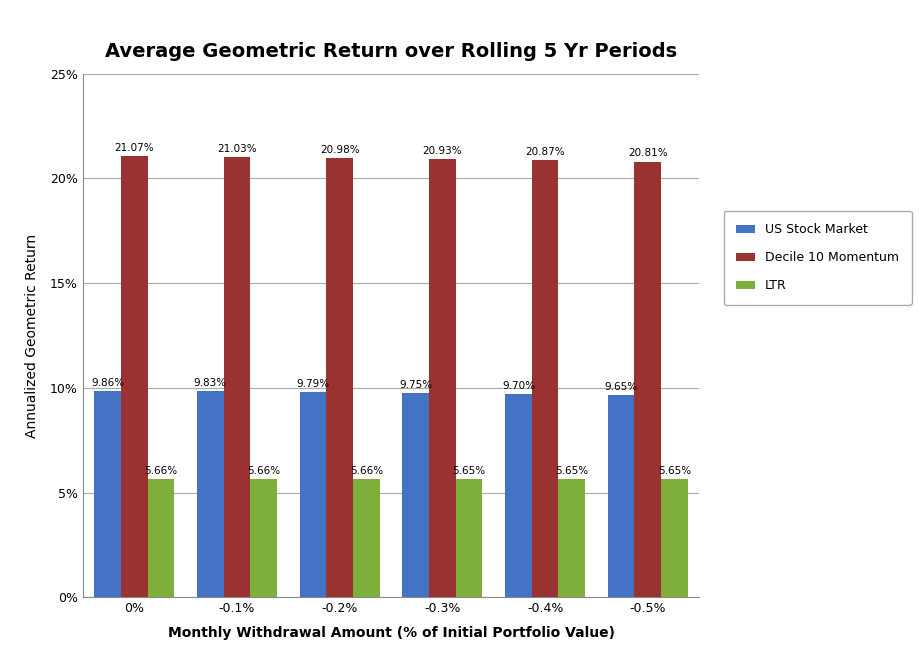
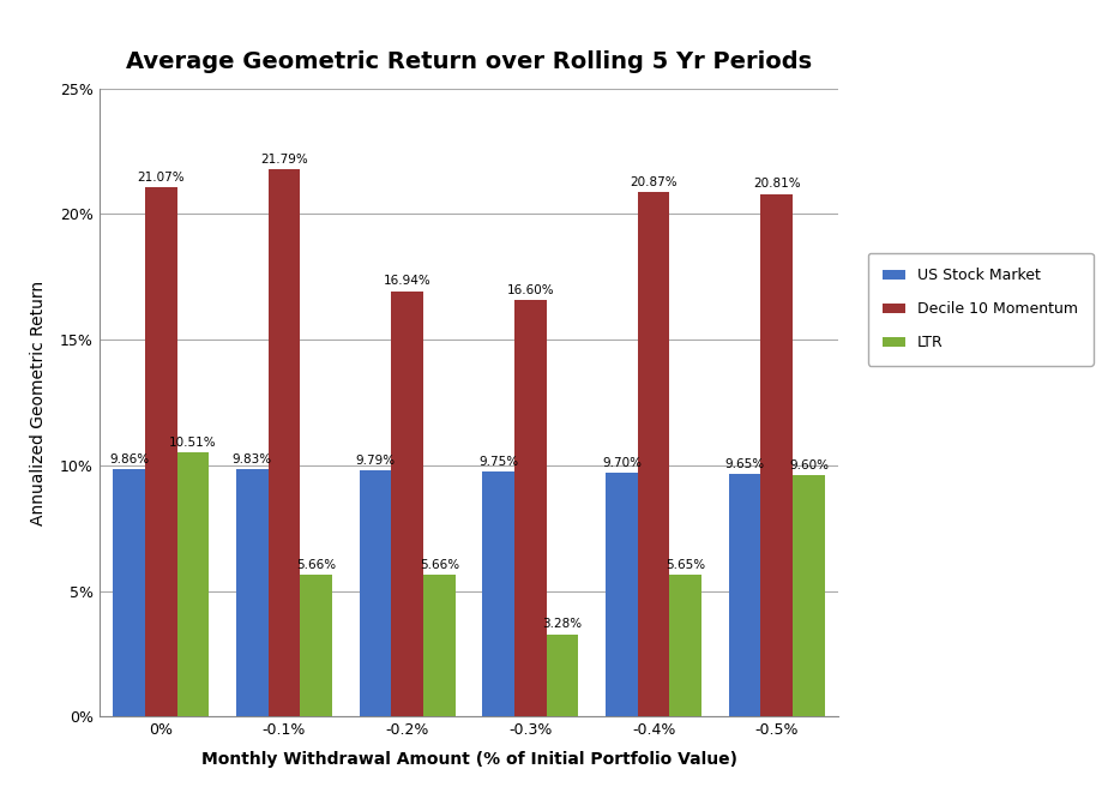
LTR/0%: 5.66% -> 10.51%
Decile 10 Momentum/-0.1%: 21.03% -> 21.79%
Decile 10 Momentum/-0.2%: 20.98% -> 16.94%
Decile 10 Momentum/-0.3%: 20.93% -> 16.60%
LTR/-0.3%: 5.65% -> 3.28%
LTR/-0.5%: 5.65% -> 9.60%
